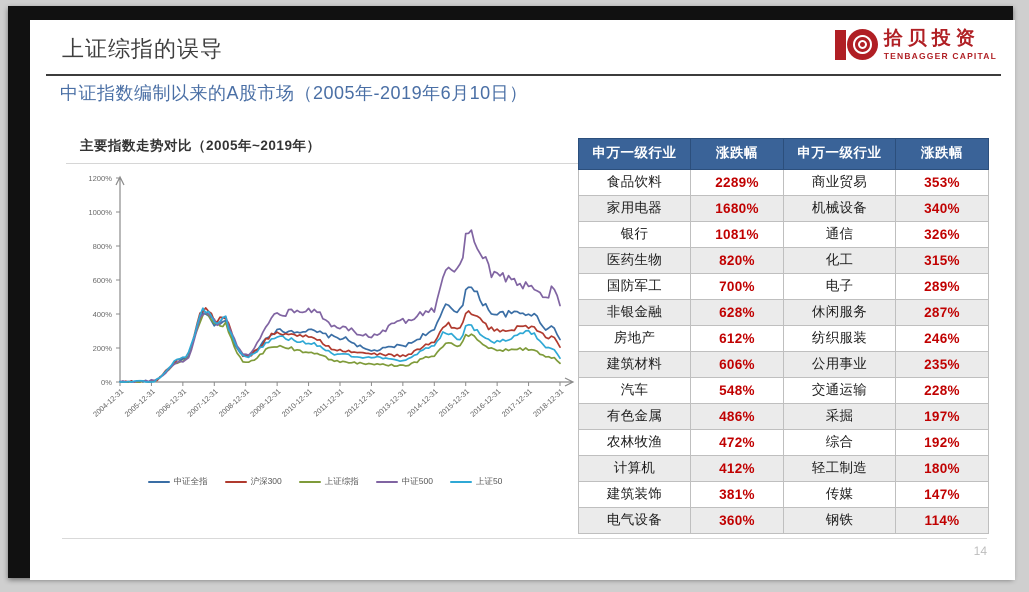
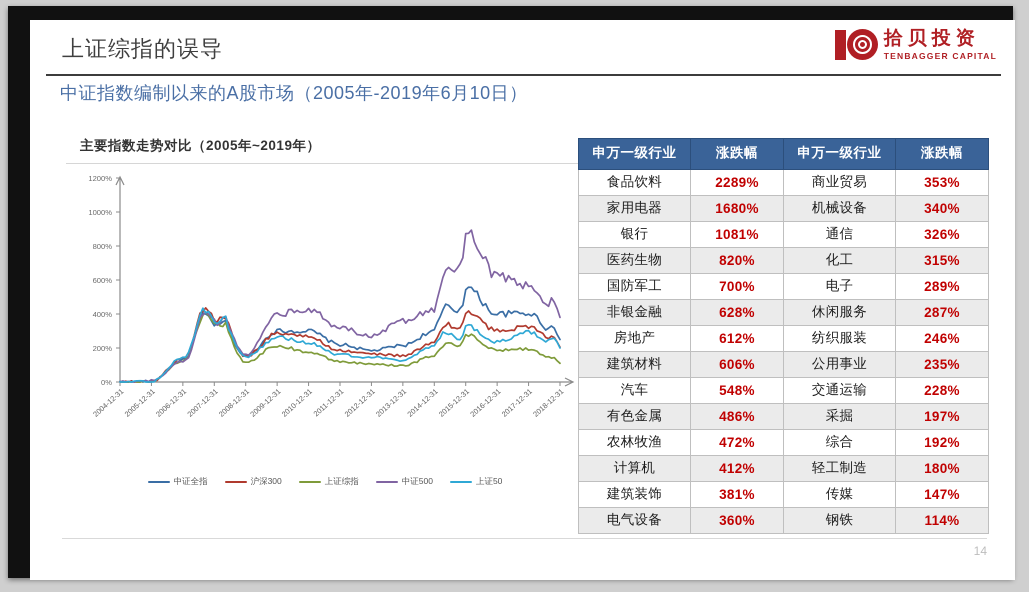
中证全指/2011-12-31: 260% -> 220%
中证500/2018-12-31: 450% -> 380%
上证50/2018-12-31: 140% -> 200%
